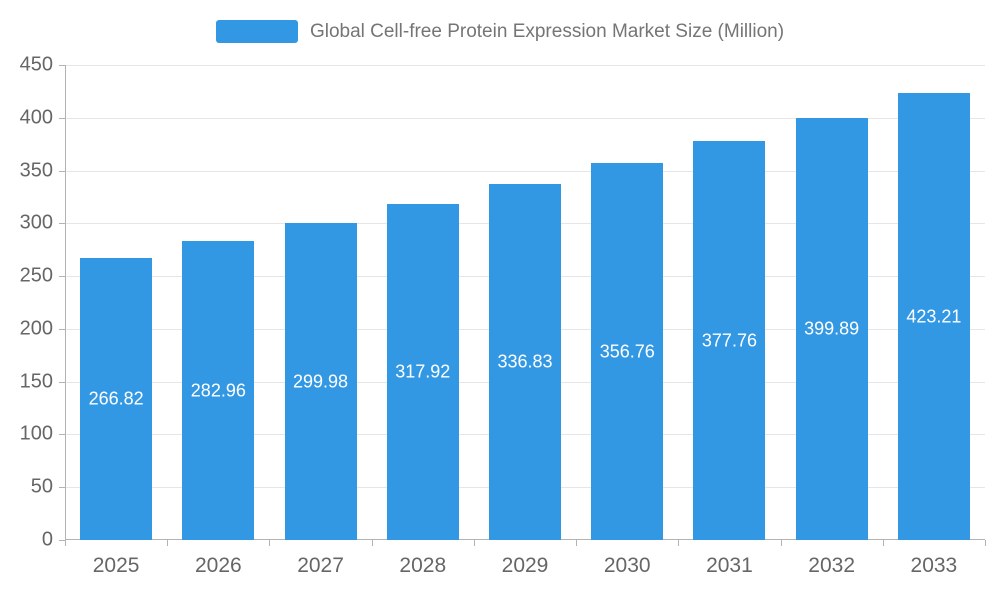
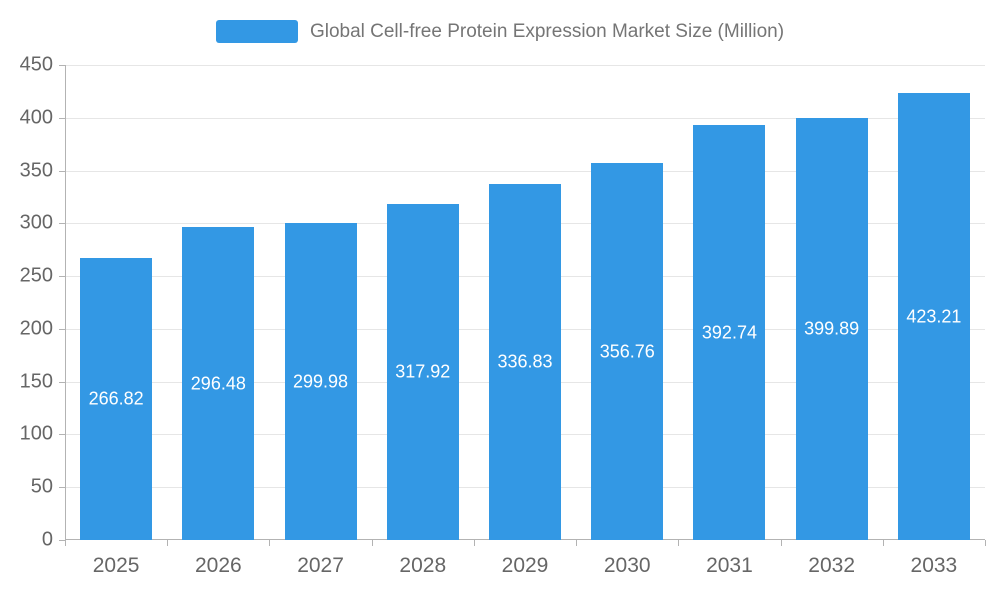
2026: 282.96 -> 296.48
2031: 377.76 -> 392.74
